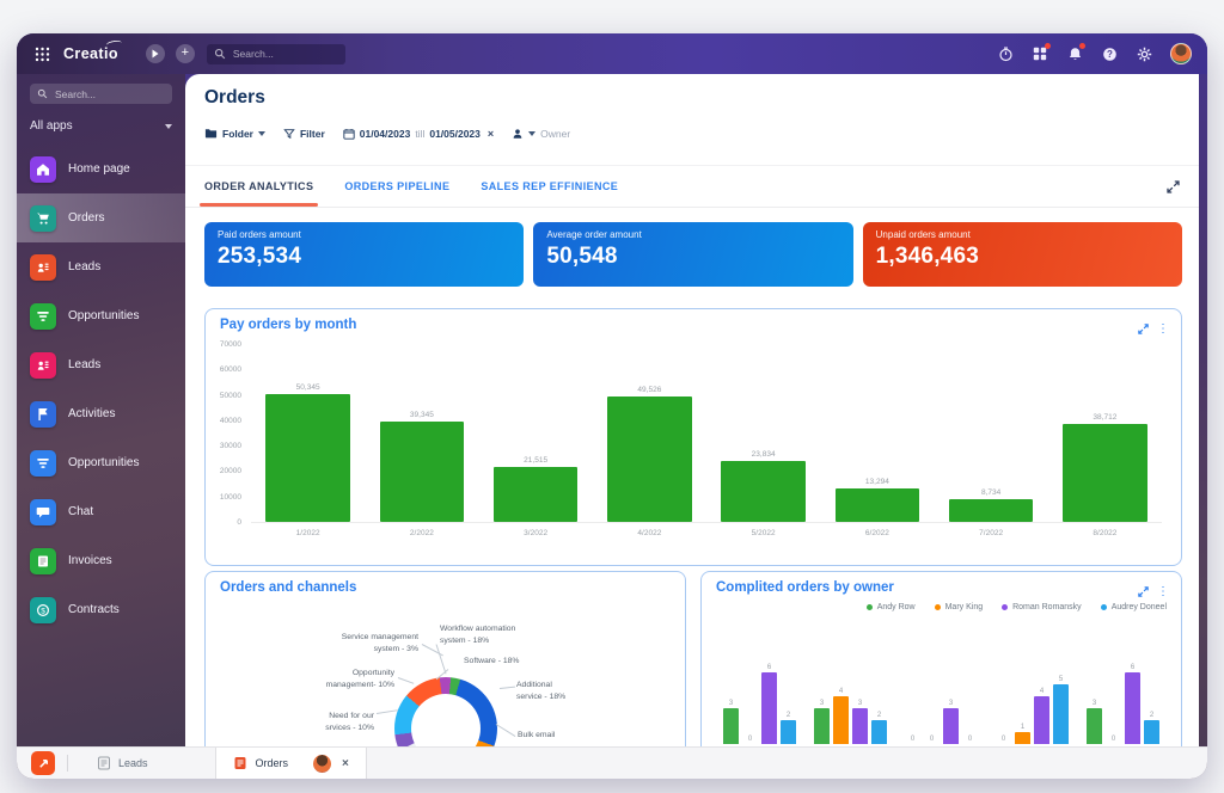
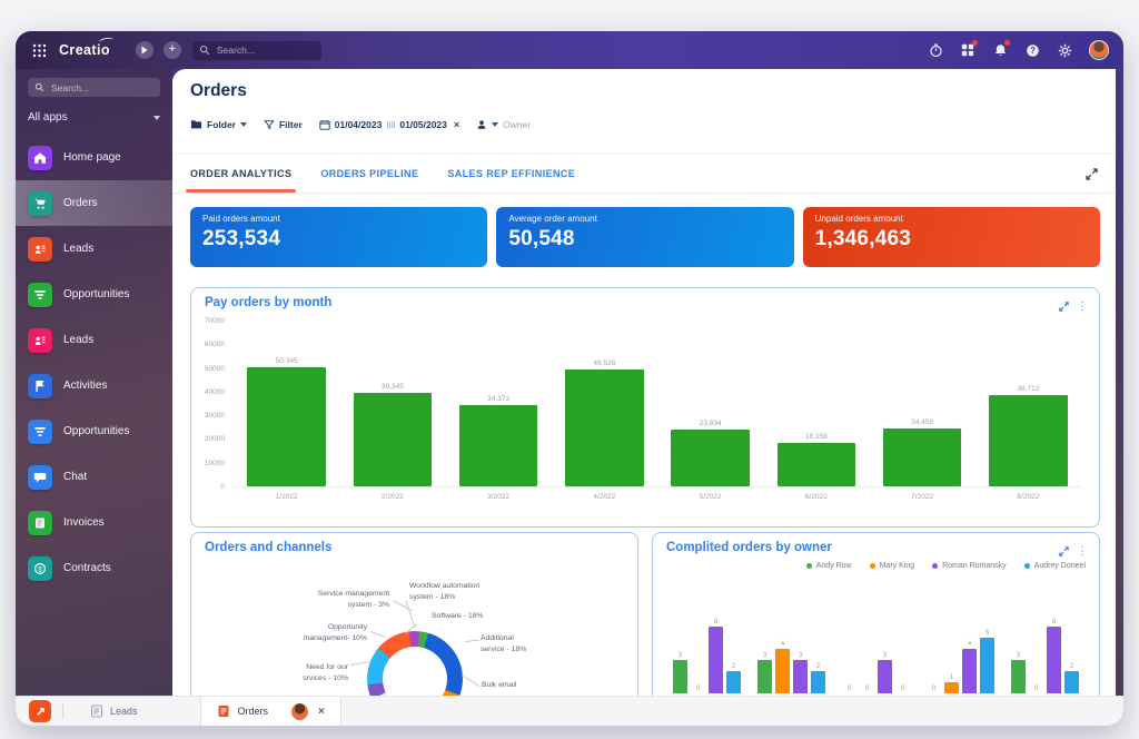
Pay orders by month/3/2022: 21,515 -> 34,373
Pay orders by month/6/2022: 13,294 -> 18,158
Pay orders by month/7/2022: 8,734 -> 24,459
